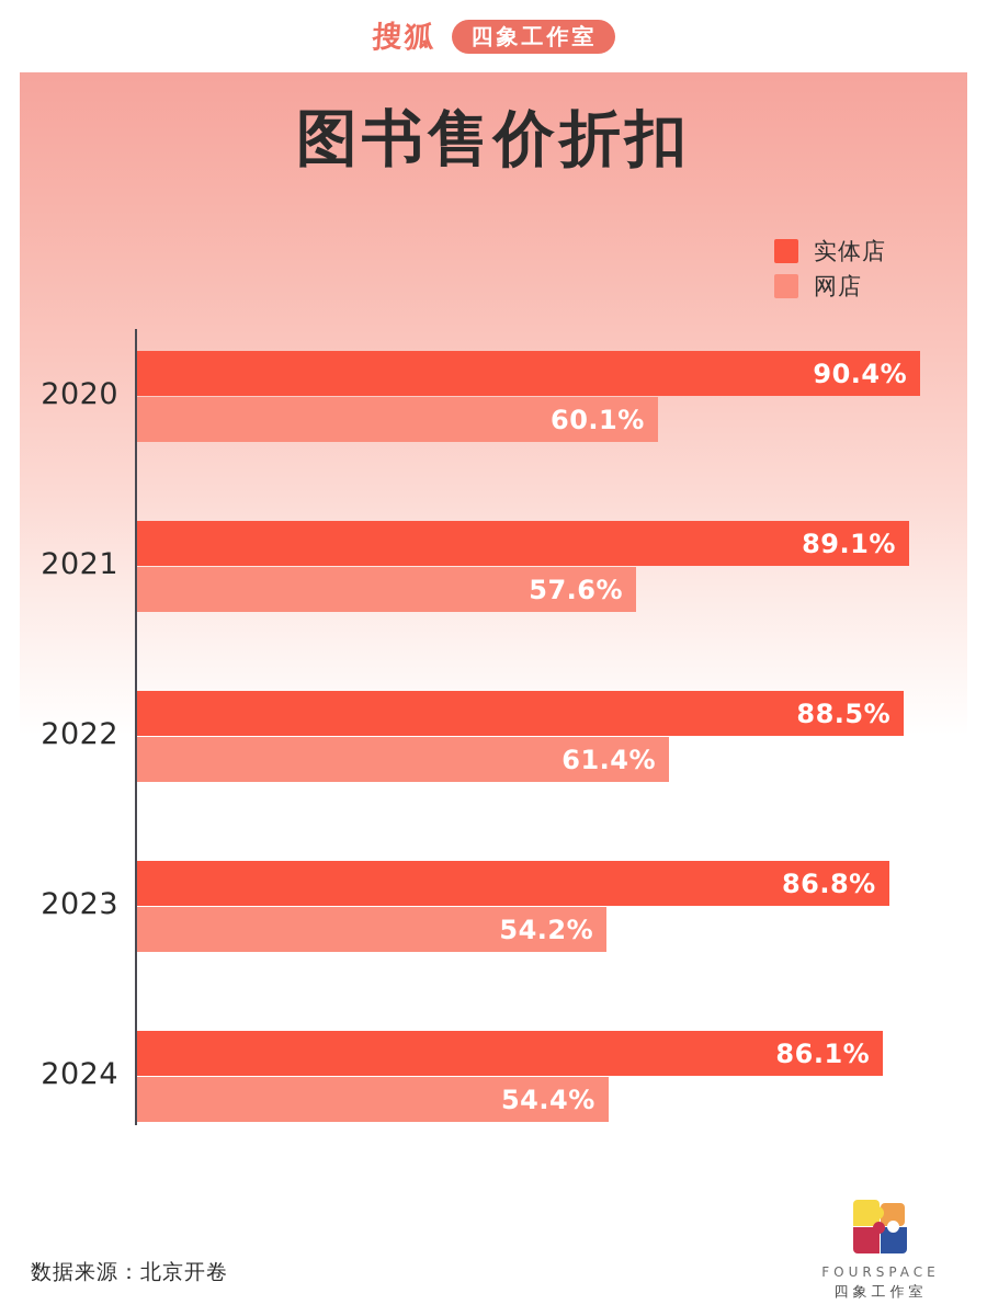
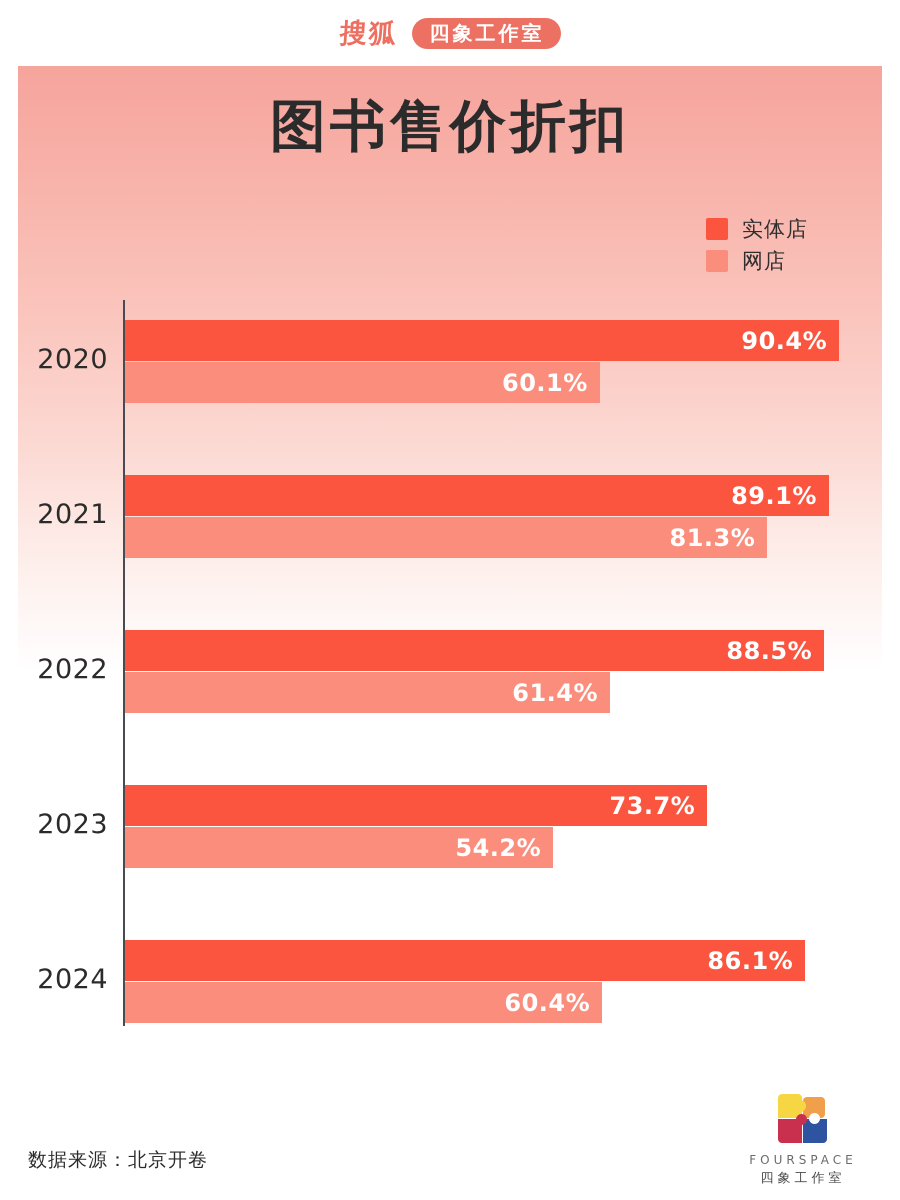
网店/2021: 57.6% -> 81.3%
实体店/2023: 86.8% -> 73.7%
网店/2024: 54.4% -> 60.4%
